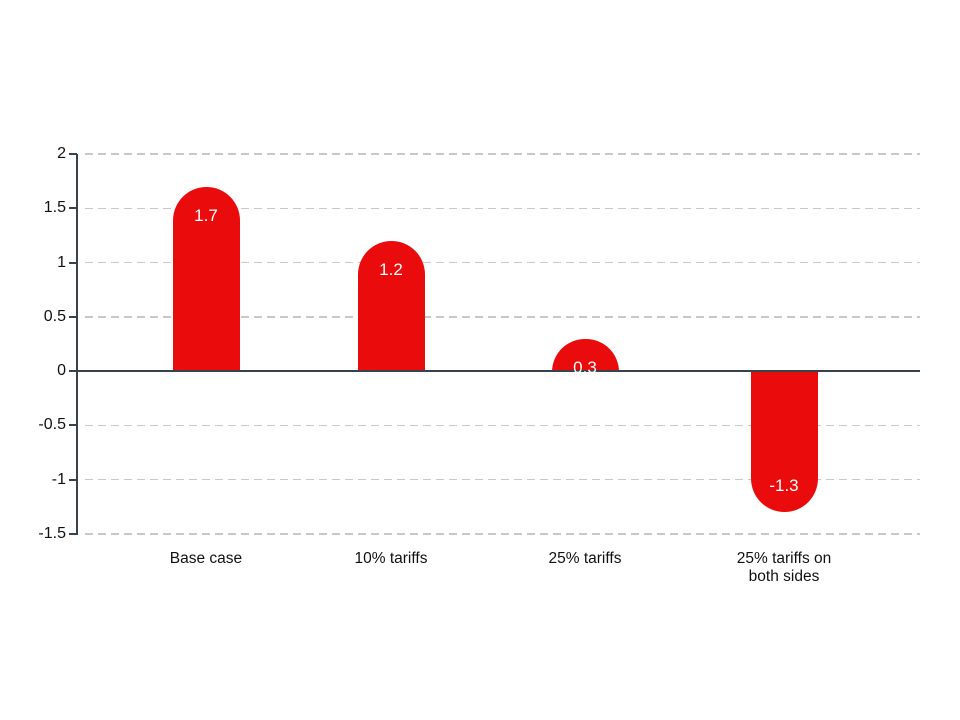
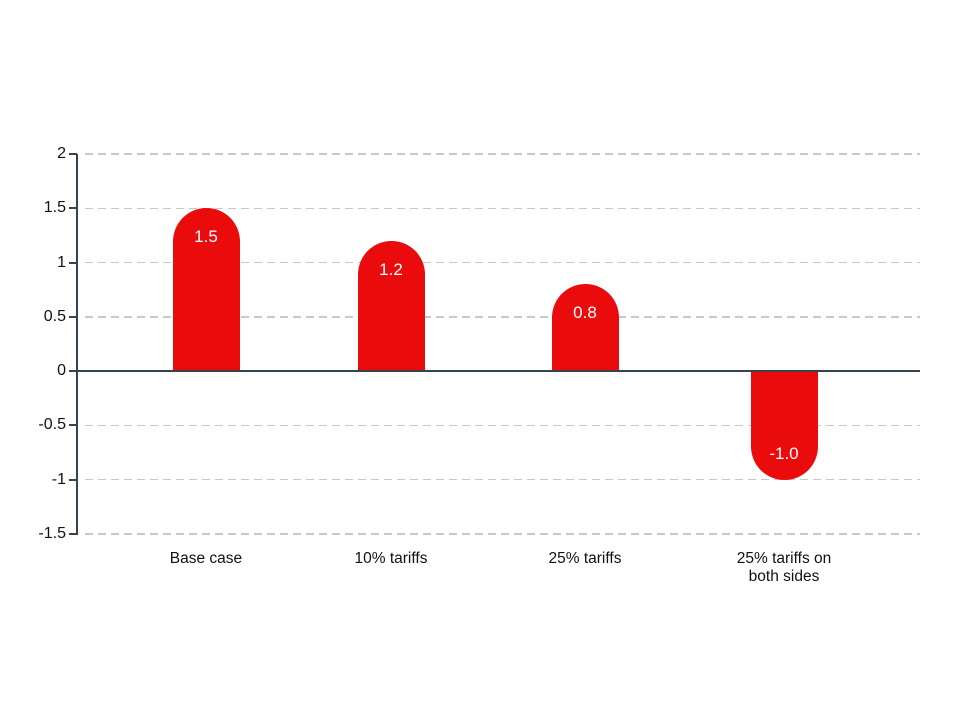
Base case: 1.7 -> 1.5
25% tariffs: 0.3 -> 0.8
25% tariffs on both sides: -1.3 -> -1.0
